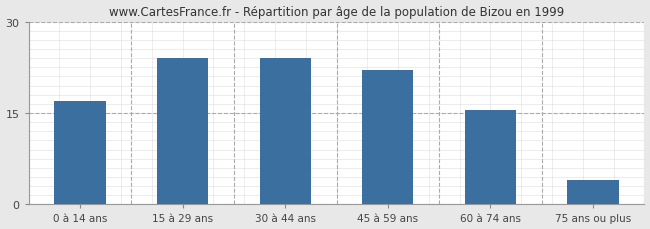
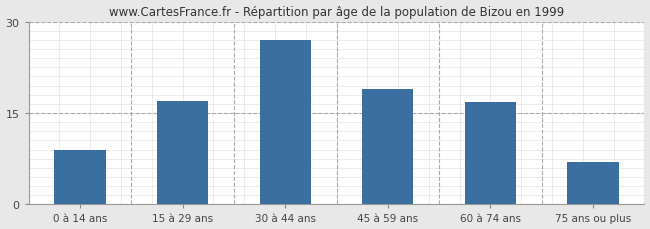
0 à 14 ans: 17.0 -> 9.0
15 à 29 ans: 24.0 -> 17.0
30 à 44 ans: 24.0 -> 27.0
45 à 59 ans: 22.0 -> 19.0
60 à 74 ans: 15.5 -> 16.8
75 ans ou plus: 4.0 -> 7.0
